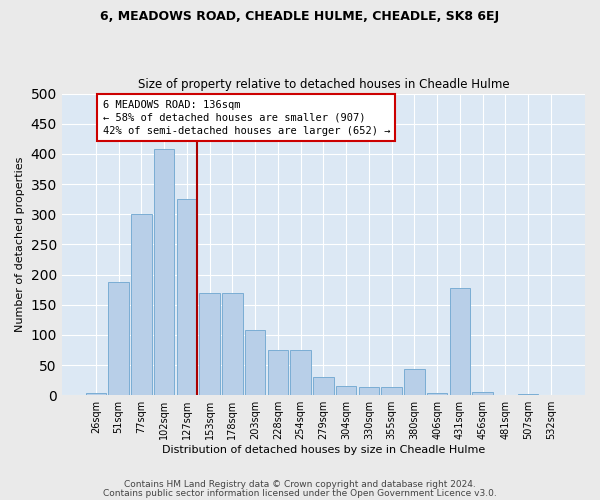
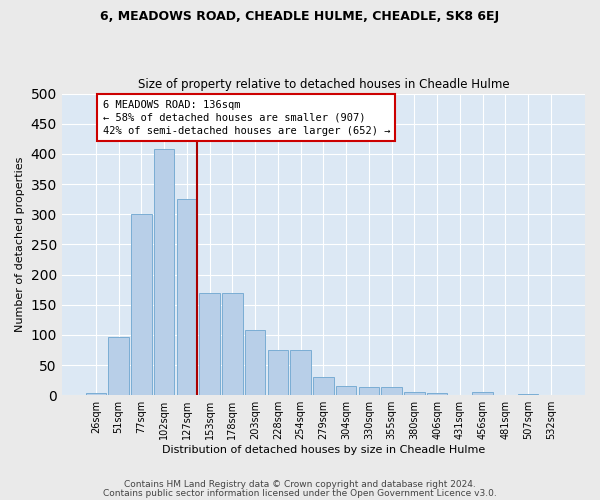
51sqm: 188 -> 97
380sqm: 44 -> 5
431sqm: 178 -> 1
